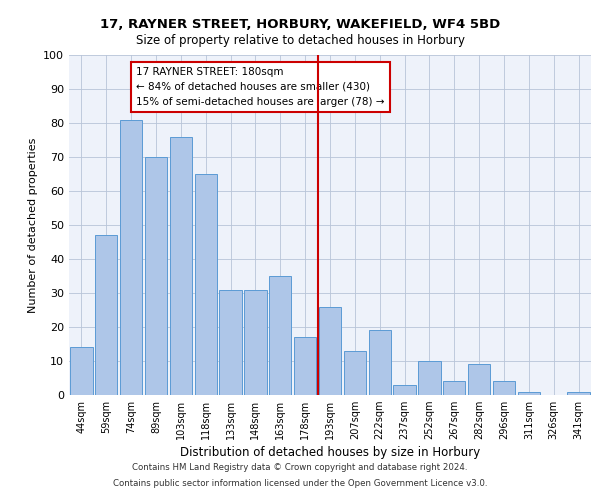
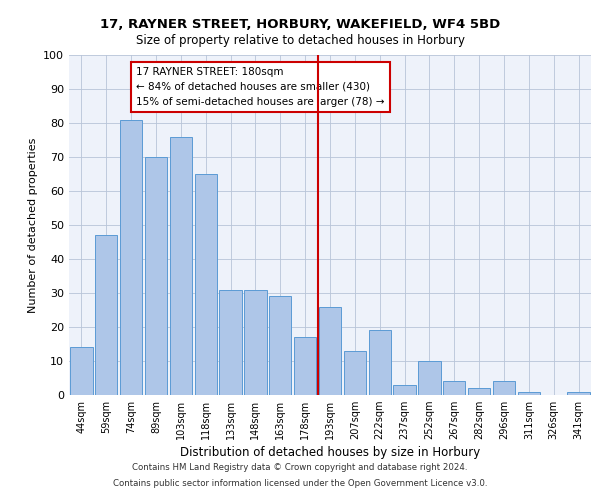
163sqm: 35 -> 29
282sqm: 9 -> 2
